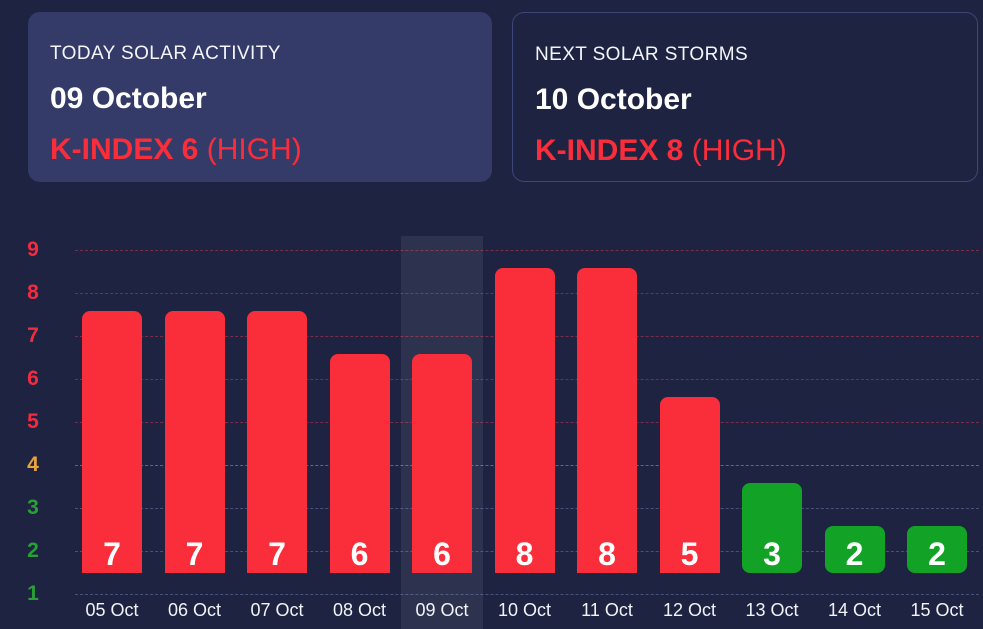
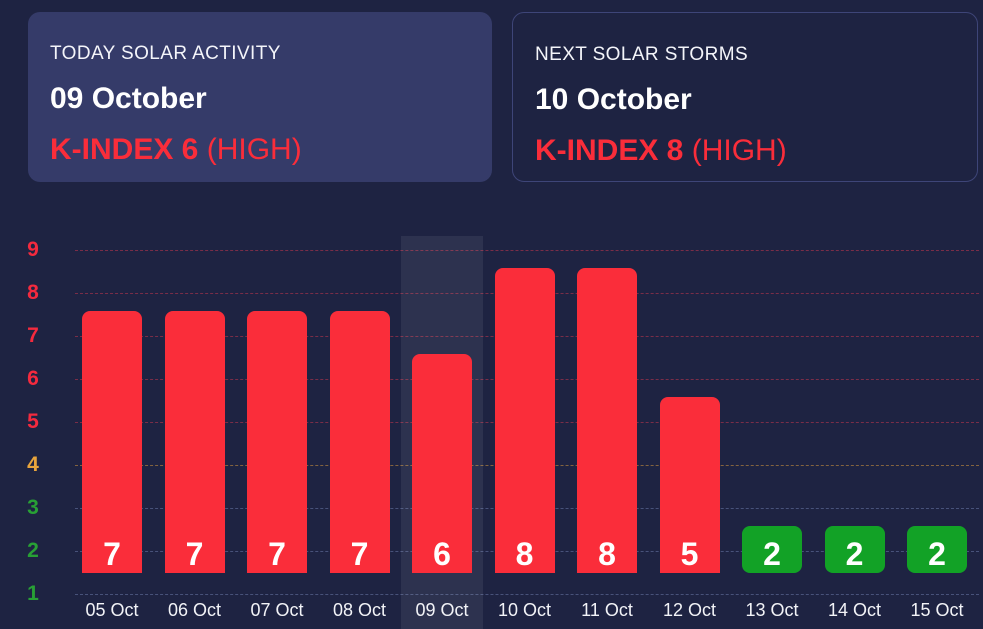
08 Oct: 6 -> 7
13 Oct: 3 -> 2
